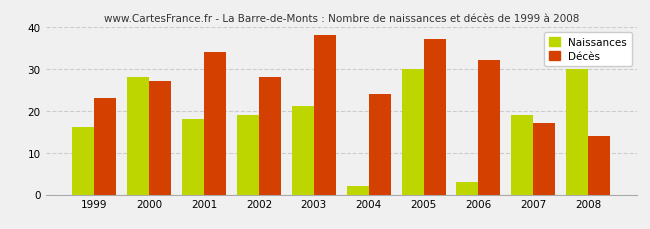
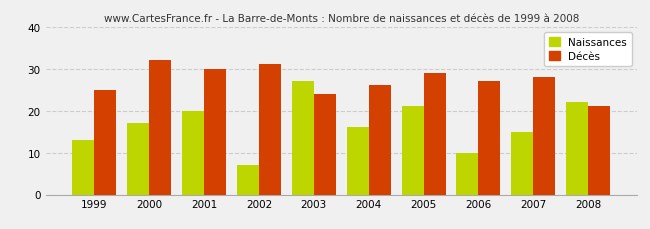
Naissances/1999: 16 -> 13
Décès/1999: 23 -> 25
Naissances/2000: 28 -> 17
Décès/2000: 27 -> 32
Naissances/2001: 18 -> 20
Décès/2001: 34 -> 30
Naissances/2002: 19 -> 7
Décès/2002: 28 -> 31
Naissances/2003: 21 -> 27
Décès/2003: 38 -> 24
Naissances/2004: 2 -> 16
Décès/2004: 24 -> 26
Naissances/2005: 30 -> 21
Décès/2005: 37 -> 29
Naissances/2006: 3 -> 10
Décès/2006: 32 -> 27
Naissances/2007: 19 -> 15
Décès/2007: 17 -> 28
Naissances/2008: 30 -> 22
Décès/2008: 14 -> 21
